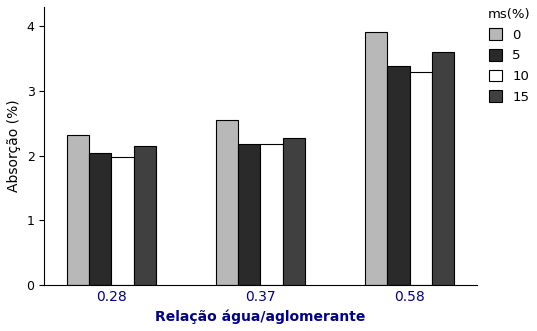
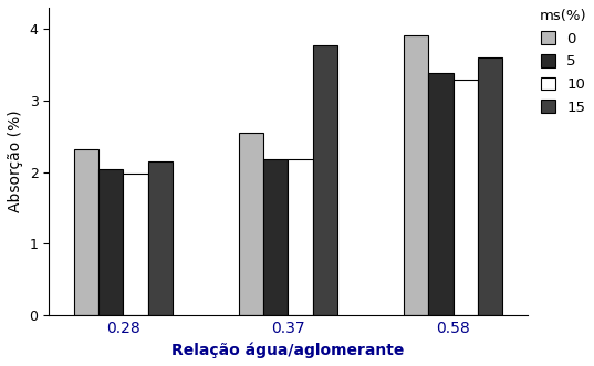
15/0.37: 2.28 -> 3.78
